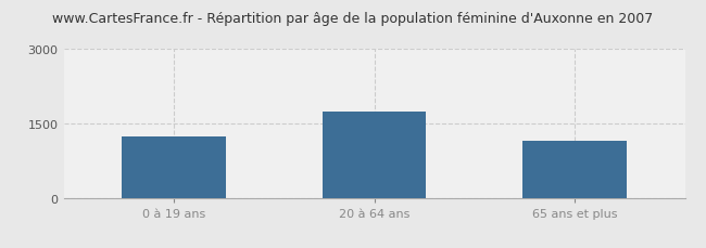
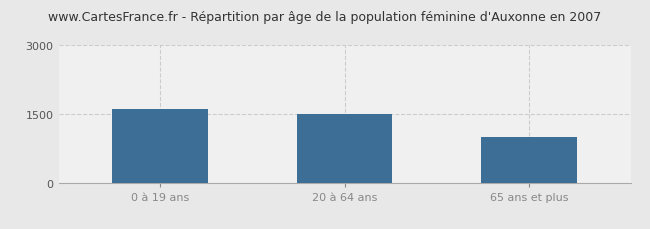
0 à 19 ans: 1250 -> 1600
20 à 64 ans: 1750 -> 1500
65 ans et plus: 1150 -> 1000
